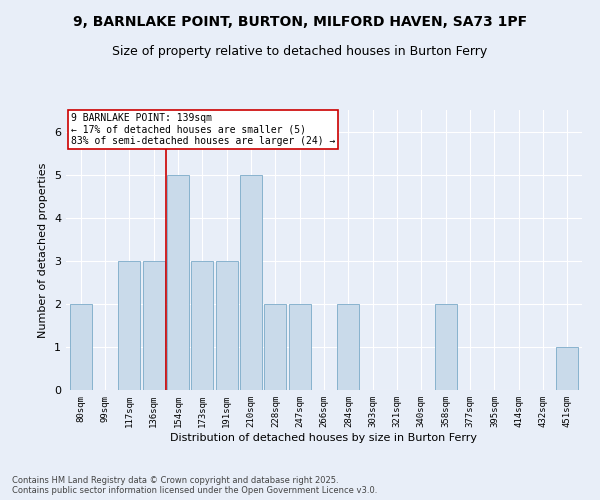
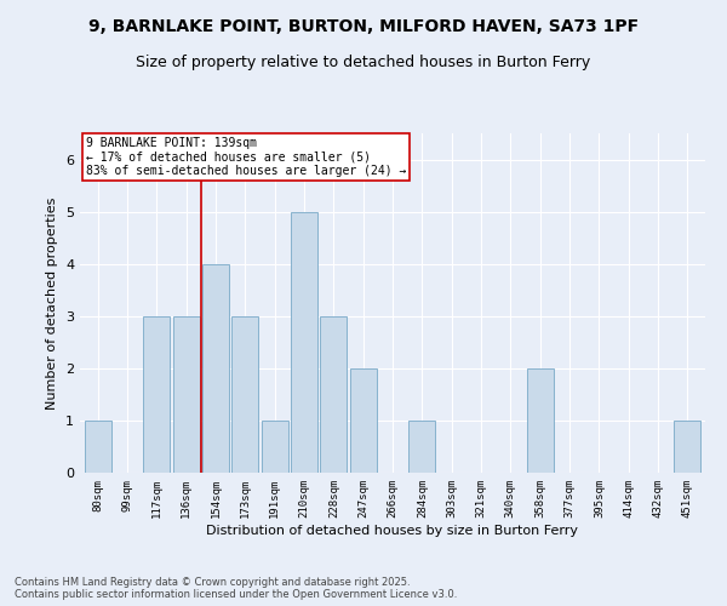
80sqm: 2 -> 1
154sqm: 5 -> 4
191sqm: 3 -> 1
228sqm: 2 -> 3
284sqm: 2 -> 1
